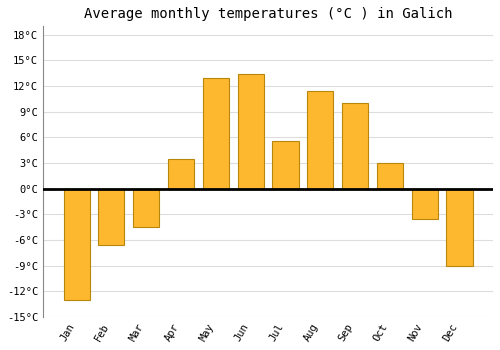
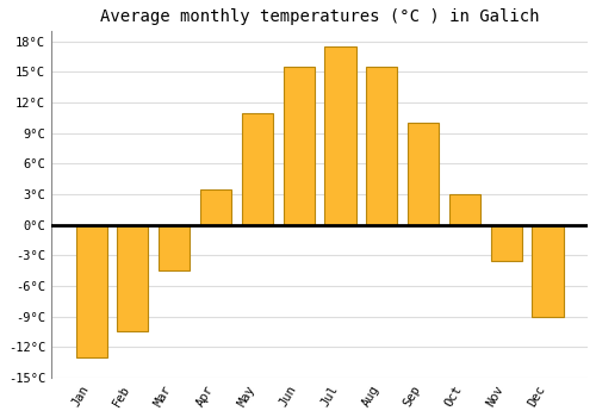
Feb: -6.6°C -> -10.5°C
May: 13.0°C -> 11.0°C
Jun: 13.4°C -> 15.5°C
Jul: 5.6°C -> 17.5°C
Aug: 11.4°C -> 15.5°C
